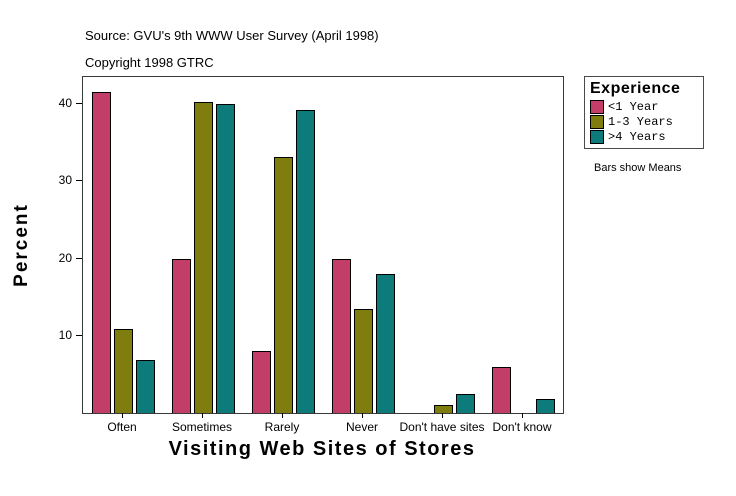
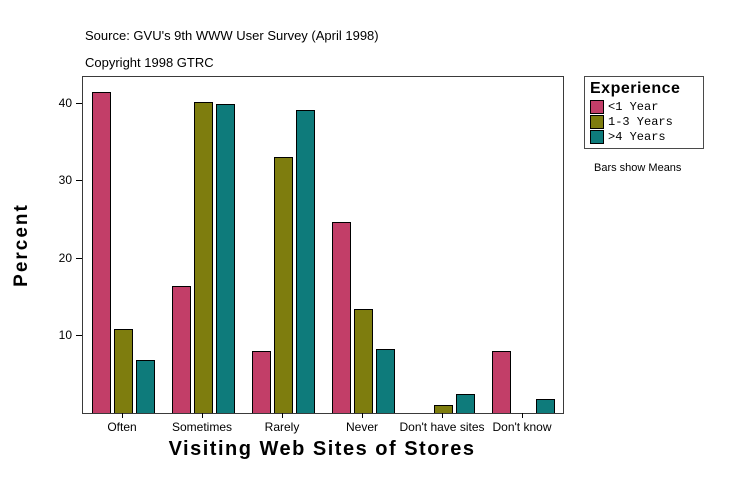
<1 Year/Sometimes: 20 -> 16
<1 Year/Never: 20 -> 25
>4 Years/Never: 18 -> 8
<1 Year/Don't know: 6 -> 8
